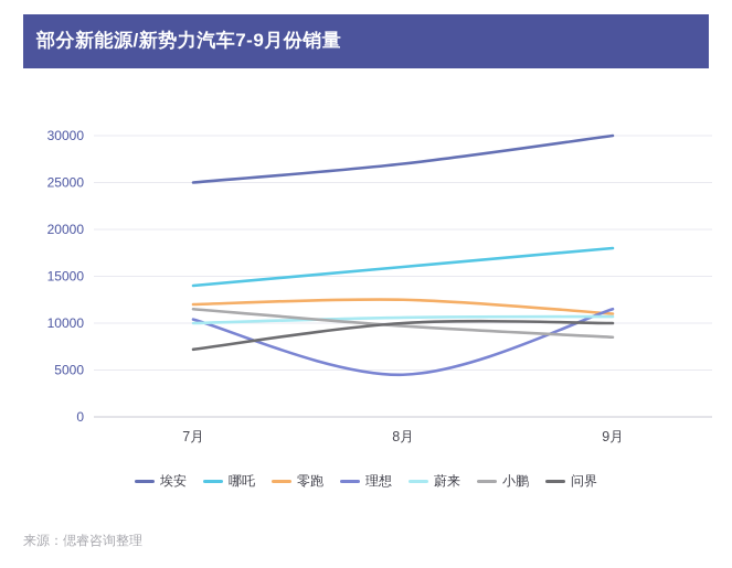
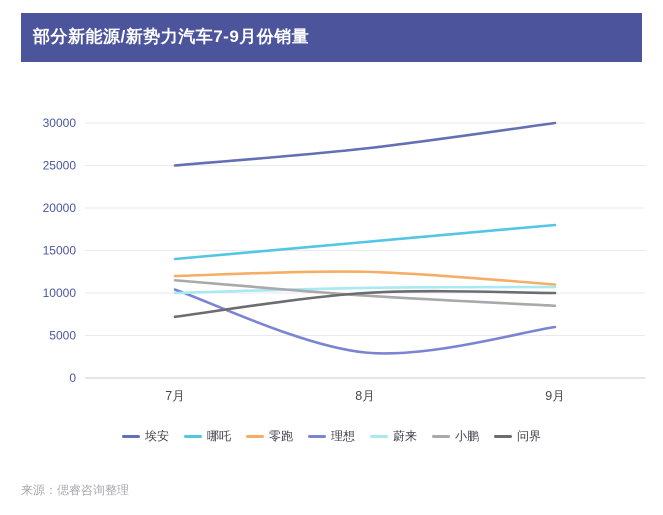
理想/8月: 4000 -> 3000
理想/9月: 12000 -> 6000
